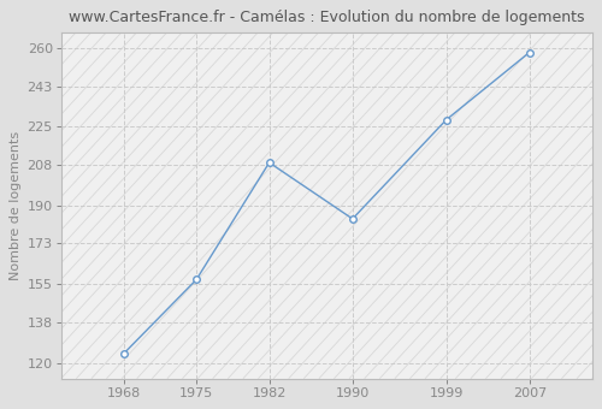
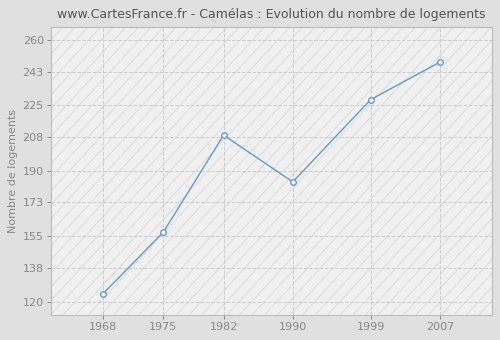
2007: 258 -> 248
